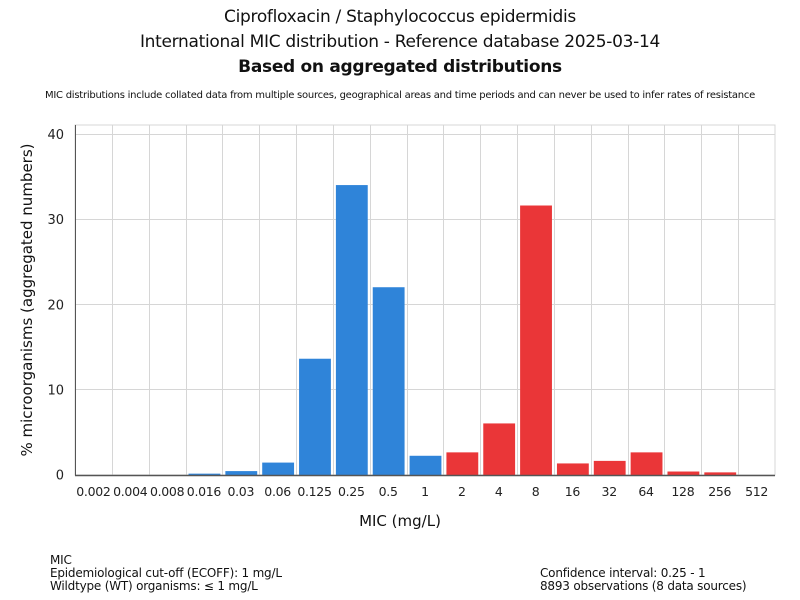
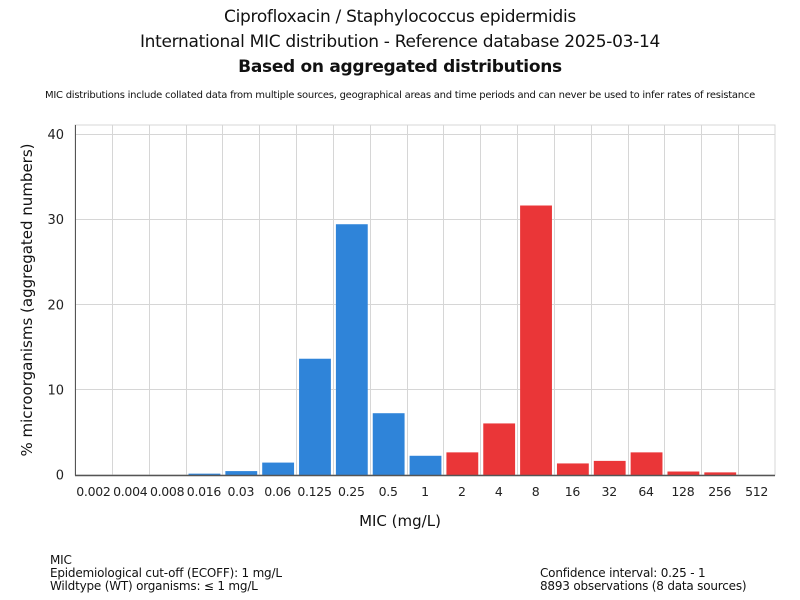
0.25: 34 -> 29
0.5: 22 -> 7
